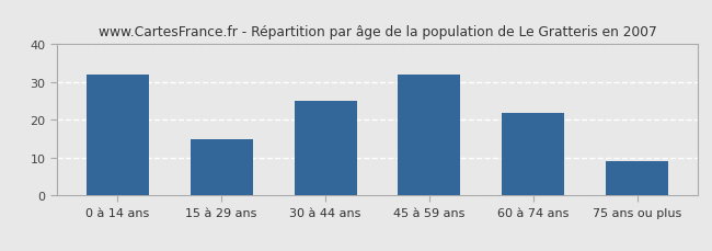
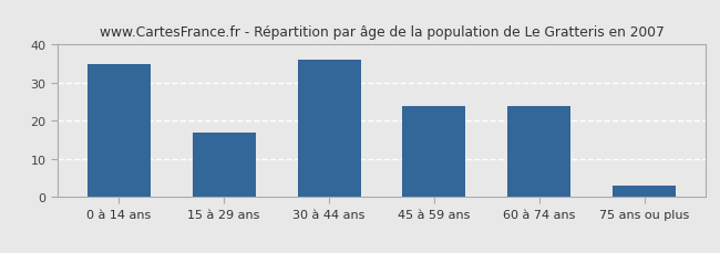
0 à 14 ans: 32 -> 35
15 à 29 ans: 15 -> 17
30 à 44 ans: 25 -> 36
45 à 59 ans: 32 -> 24
60 à 74 ans: 22 -> 24
75 ans ou plus: 9 -> 3
